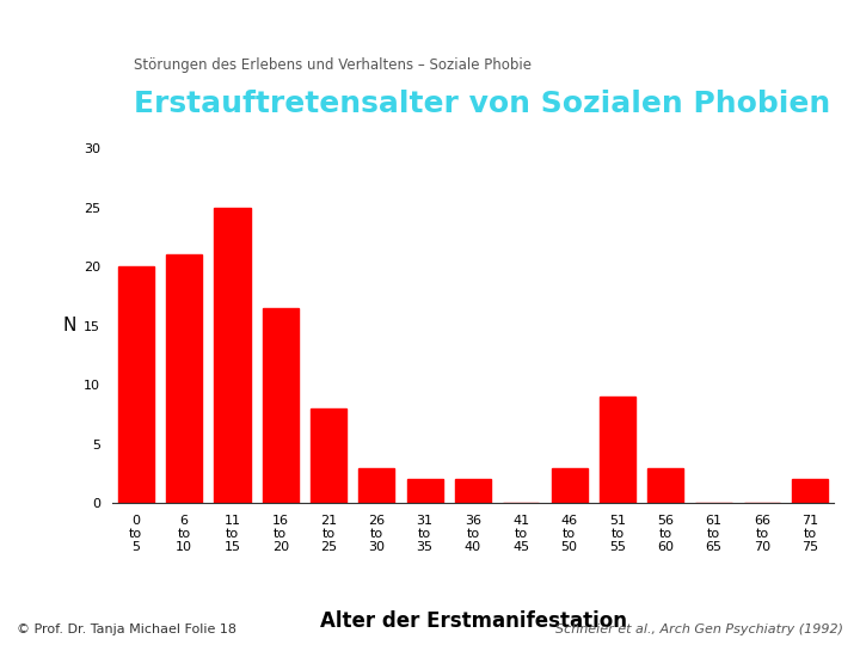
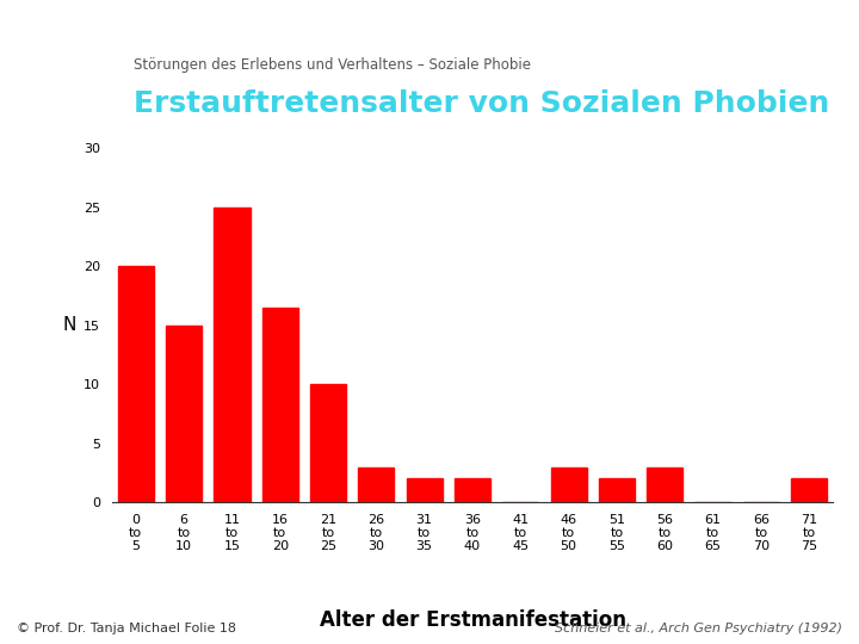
6 to 10: 21.0 -> 15.0
21 to 25: 8.0 -> 10.0
51 to 55: 9.0 -> 2.0
